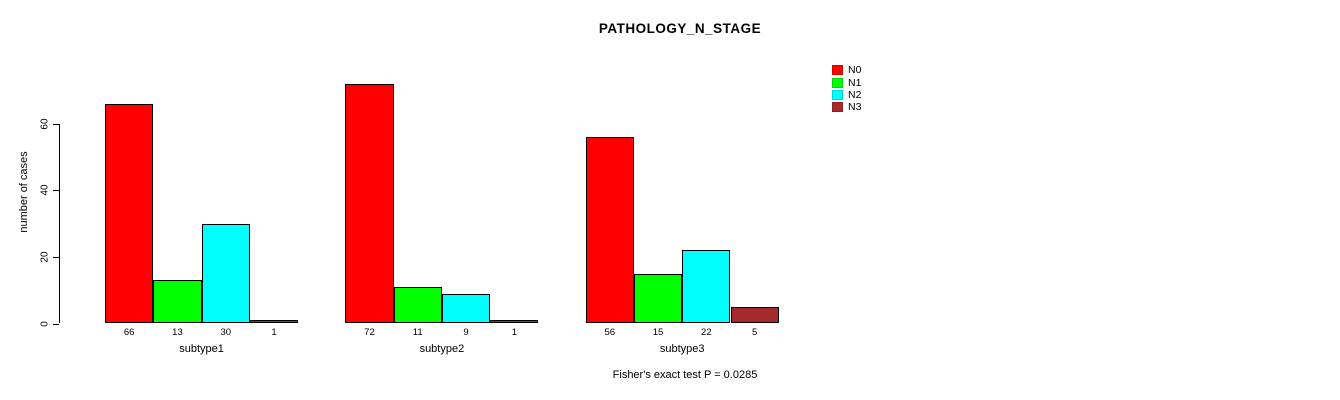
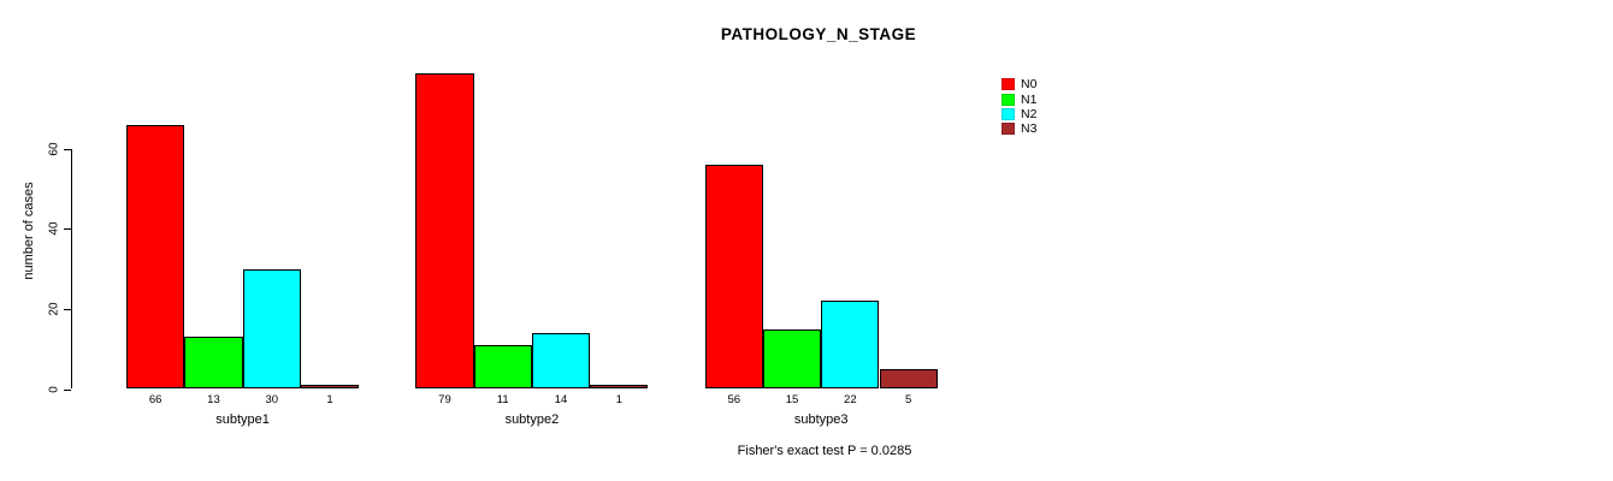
N0/subtype2: 72 -> 79
N2/subtype2: 9 -> 14
